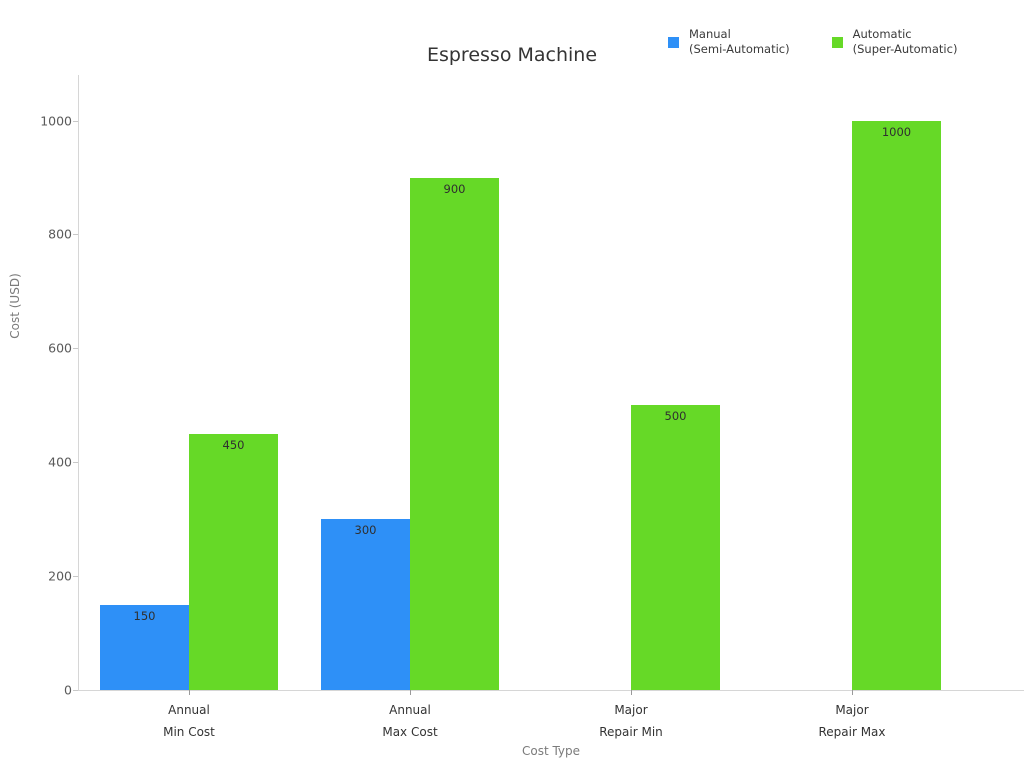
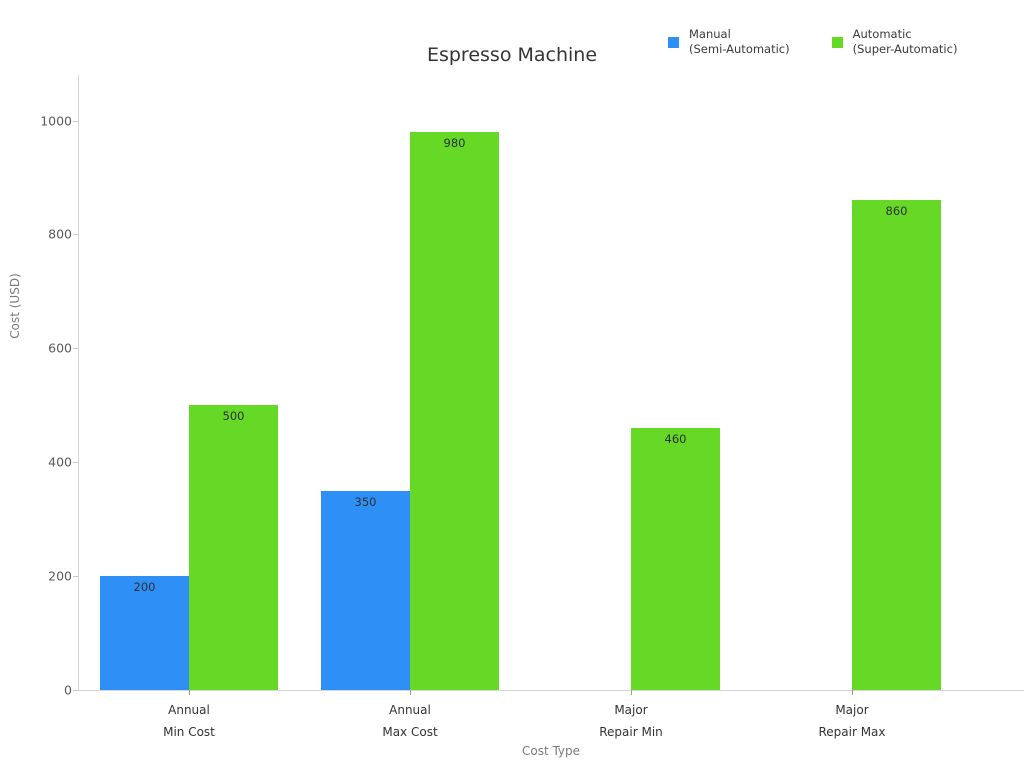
Manual (Semi-Automatic)/Annual Min Cost: 150 -> 200
Automatic (Super-Automatic)/Annual Min Cost: 450 -> 500
Manual (Semi-Automatic)/Annual Max Cost: 300 -> 350
Automatic (Super-Automatic)/Annual Max Cost: 900 -> 980
Automatic (Super-Automatic)/Major Repair Min: 500 -> 460
Automatic (Super-Automatic)/Major Repair Max: 1000 -> 860
